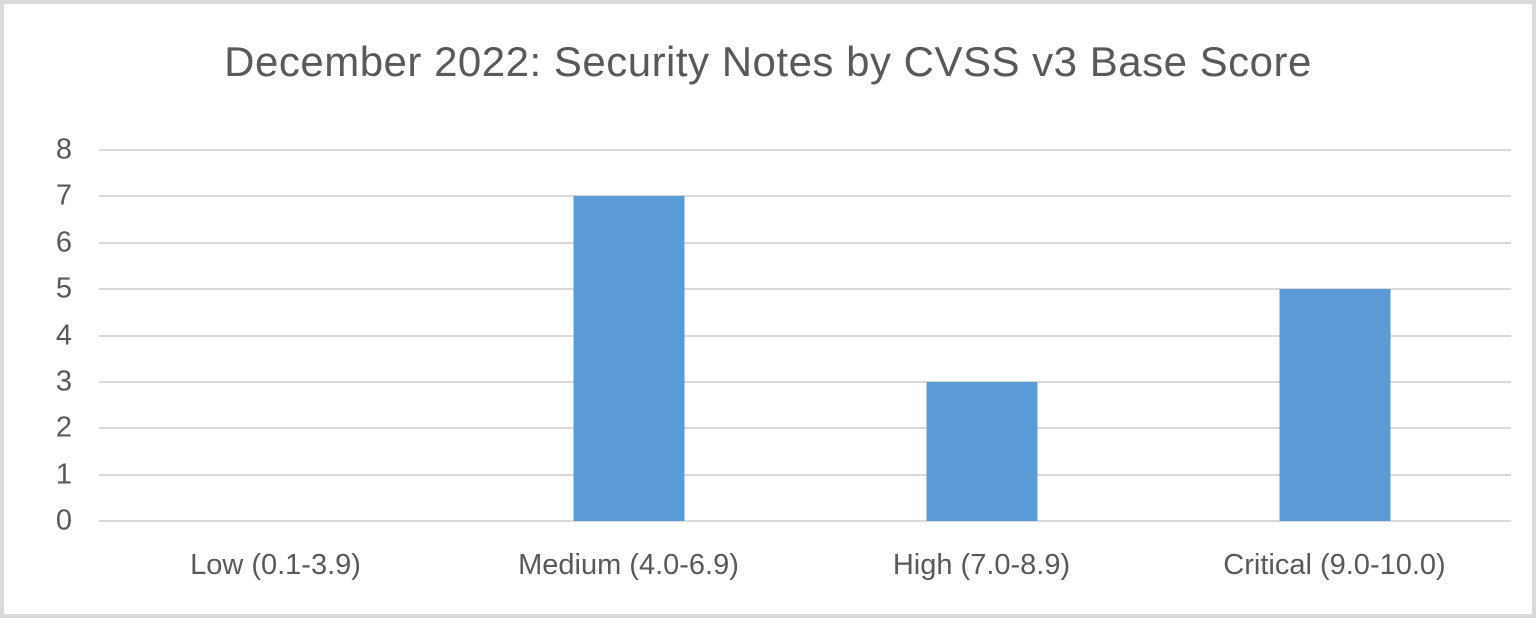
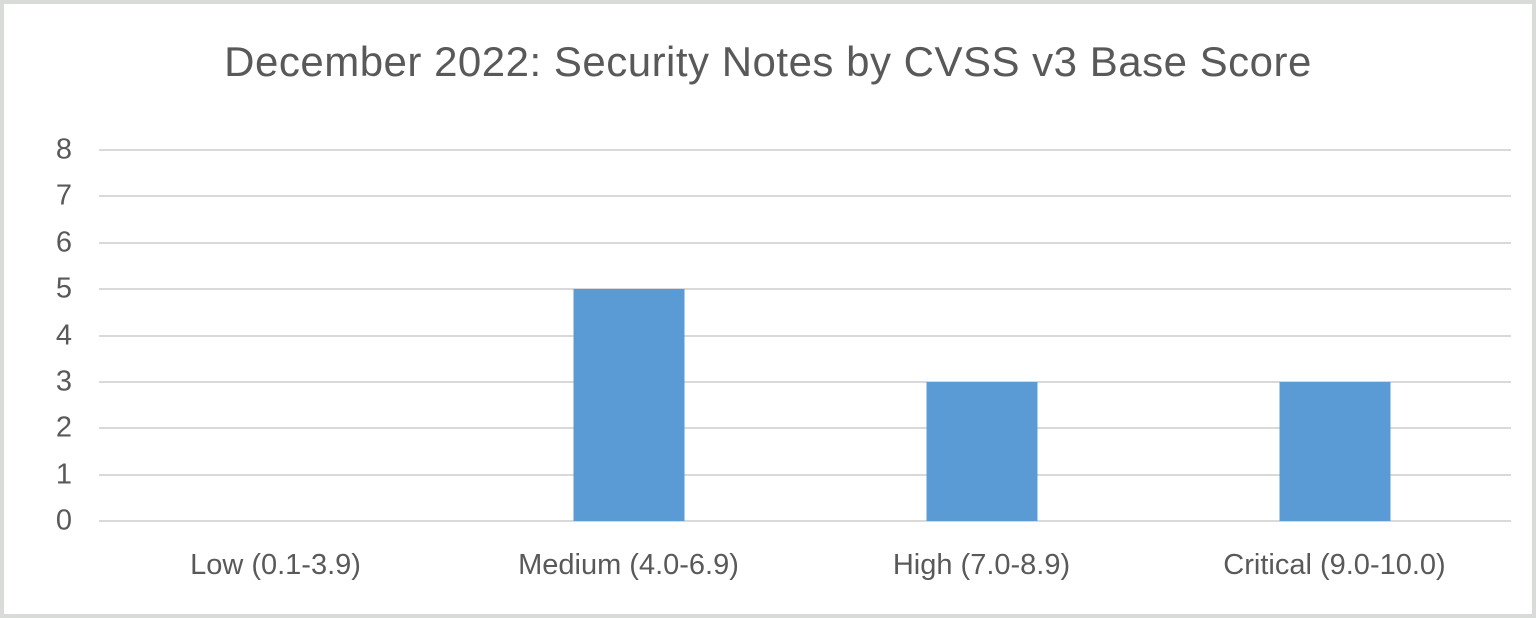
Medium (4.0-6.9): 7 -> 5
Critical (9.0-10.0): 5 -> 3
